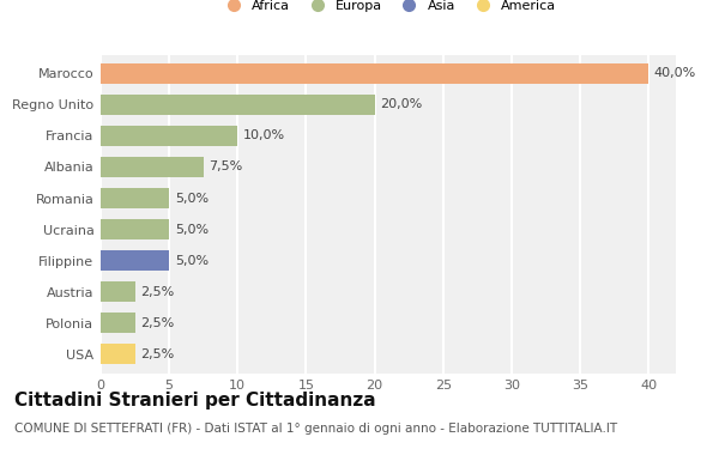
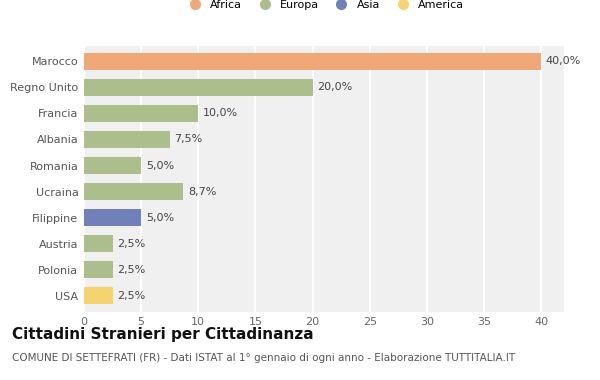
Ucraina: 5,0% -> 8,7%
